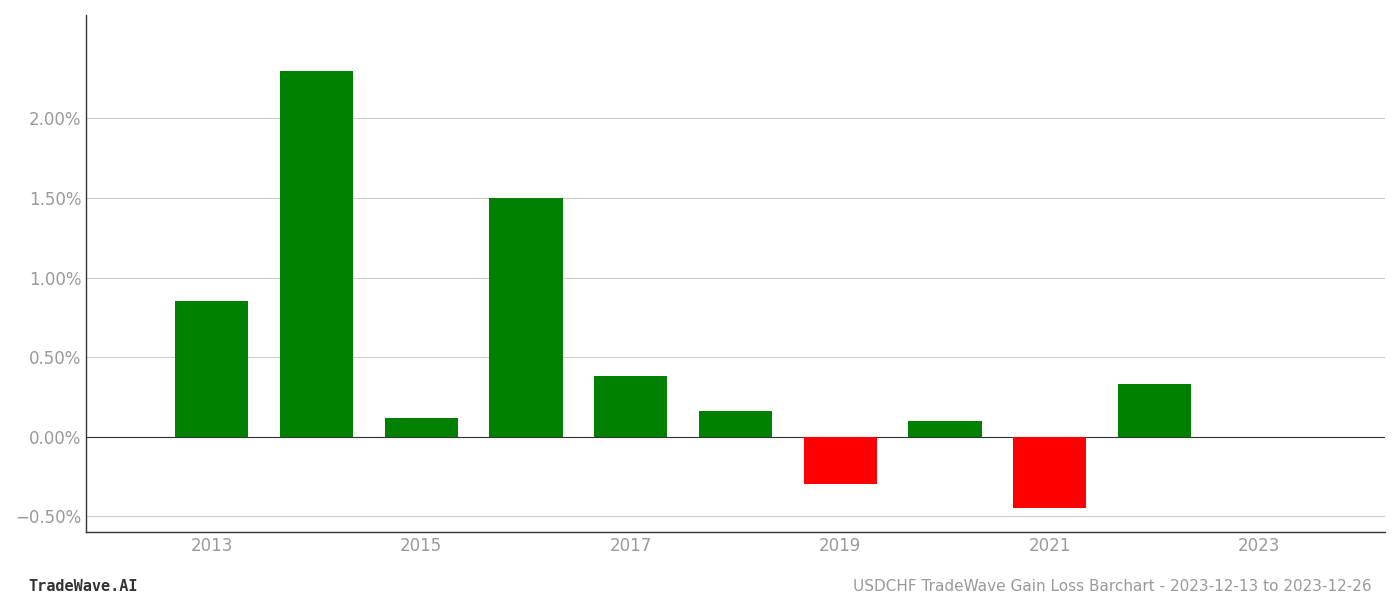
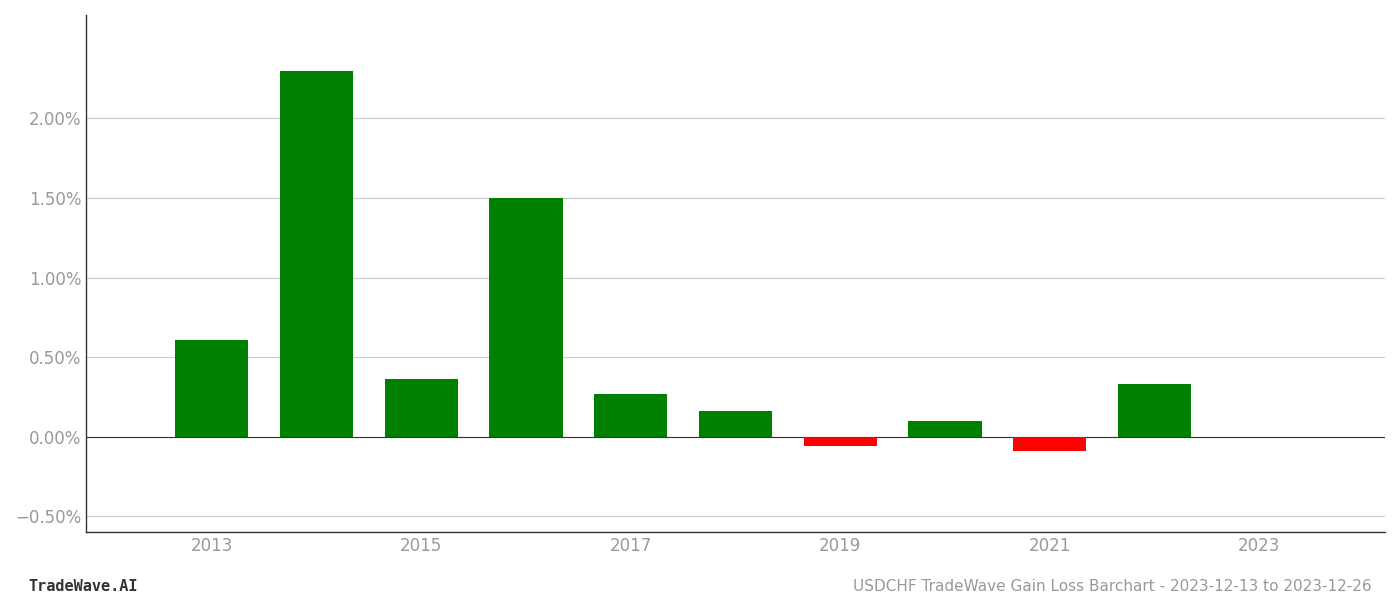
2013: 0.85% -> 0.61%
2015: 0.12% -> 0.36%
2017: 0.38% -> 0.27%
2019: -0.30% -> -0.06%
2021: -0.45% -> -0.09%
